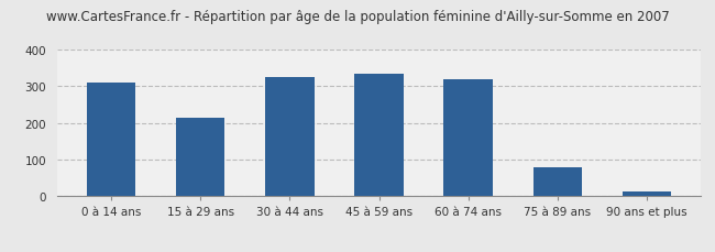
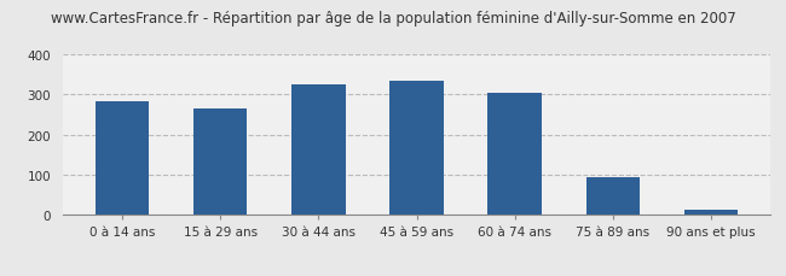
0 à 14 ans: 310 -> 283
15 à 29 ans: 215 -> 265
60 à 74 ans: 320 -> 303
75 à 89 ans: 80 -> 95
